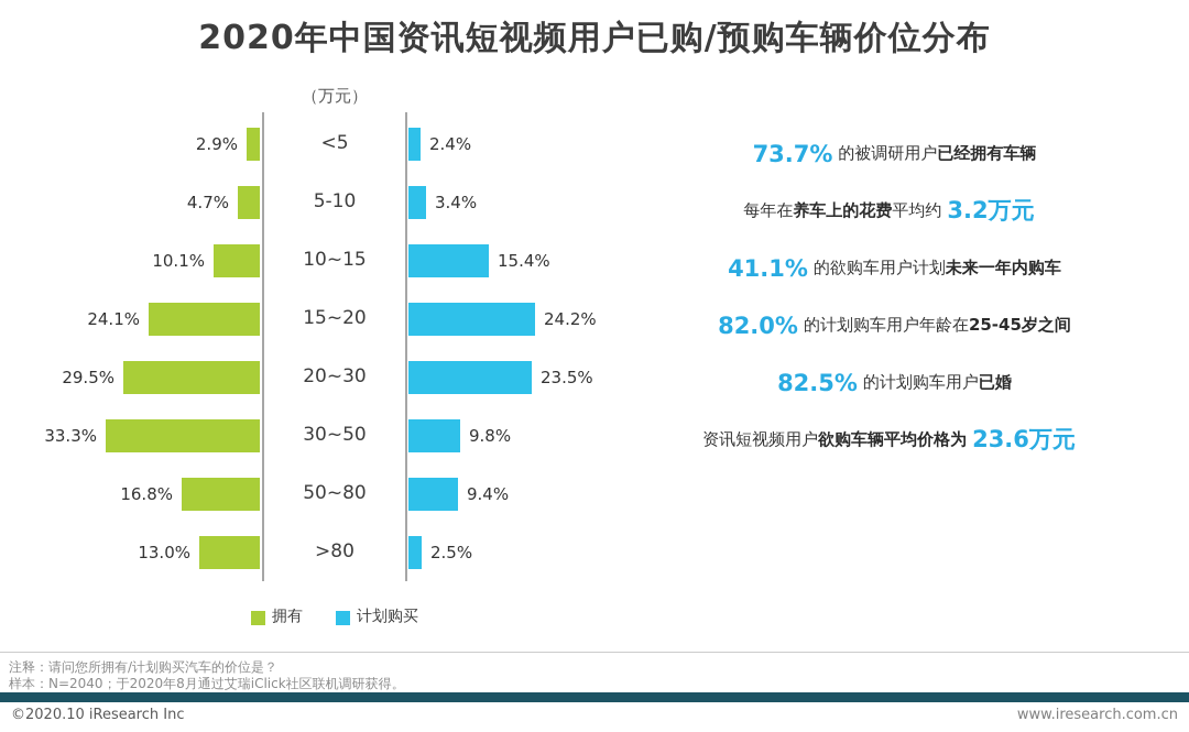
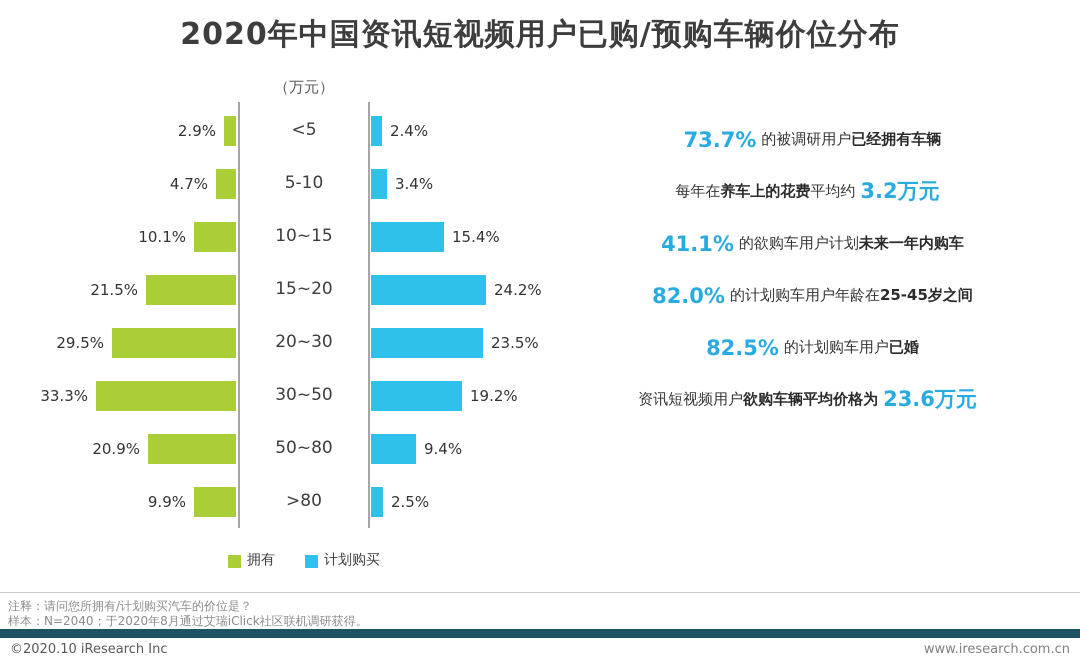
拥有/15~20: 24.1% -> 21.5%
计划购买/30~50: 9.8% -> 19.2%
拥有/50~80: 16.8% -> 20.9%
拥有/>80: 13.0% -> 9.9%
